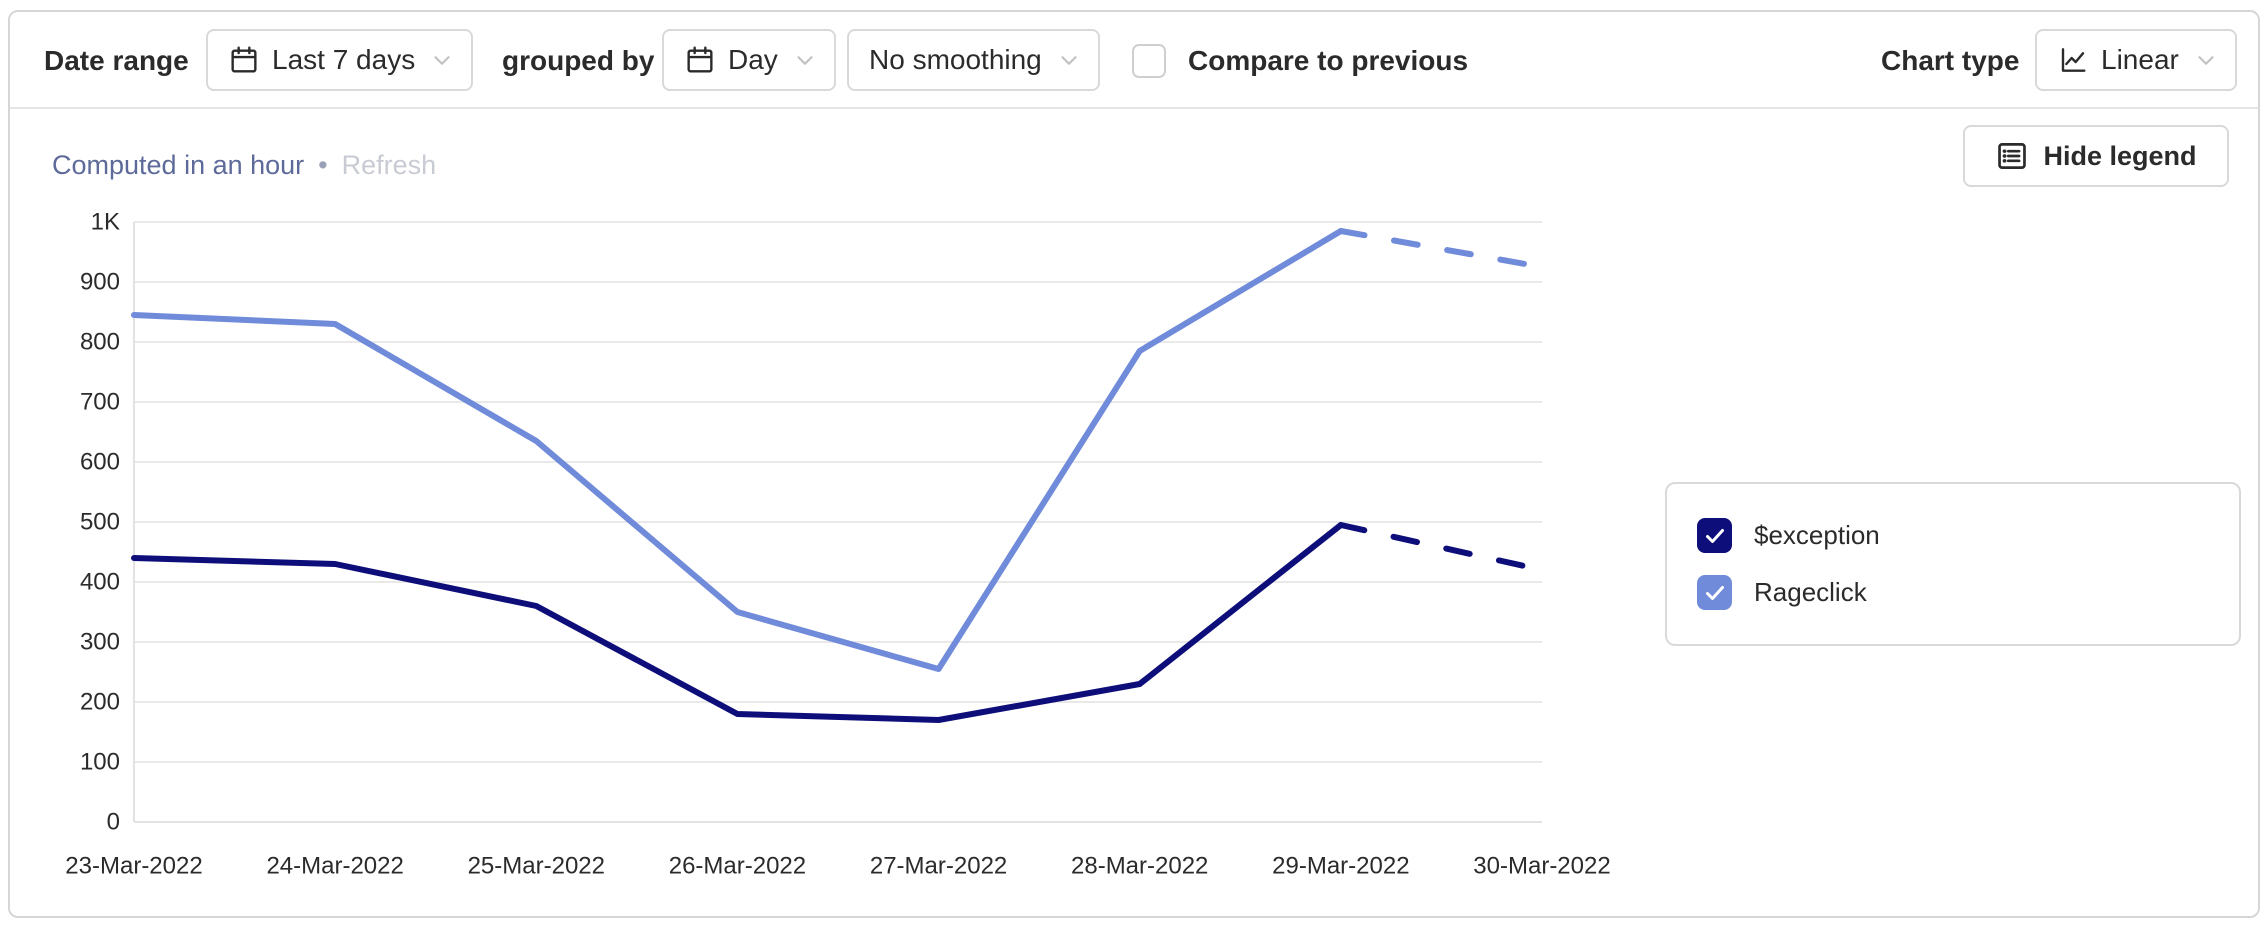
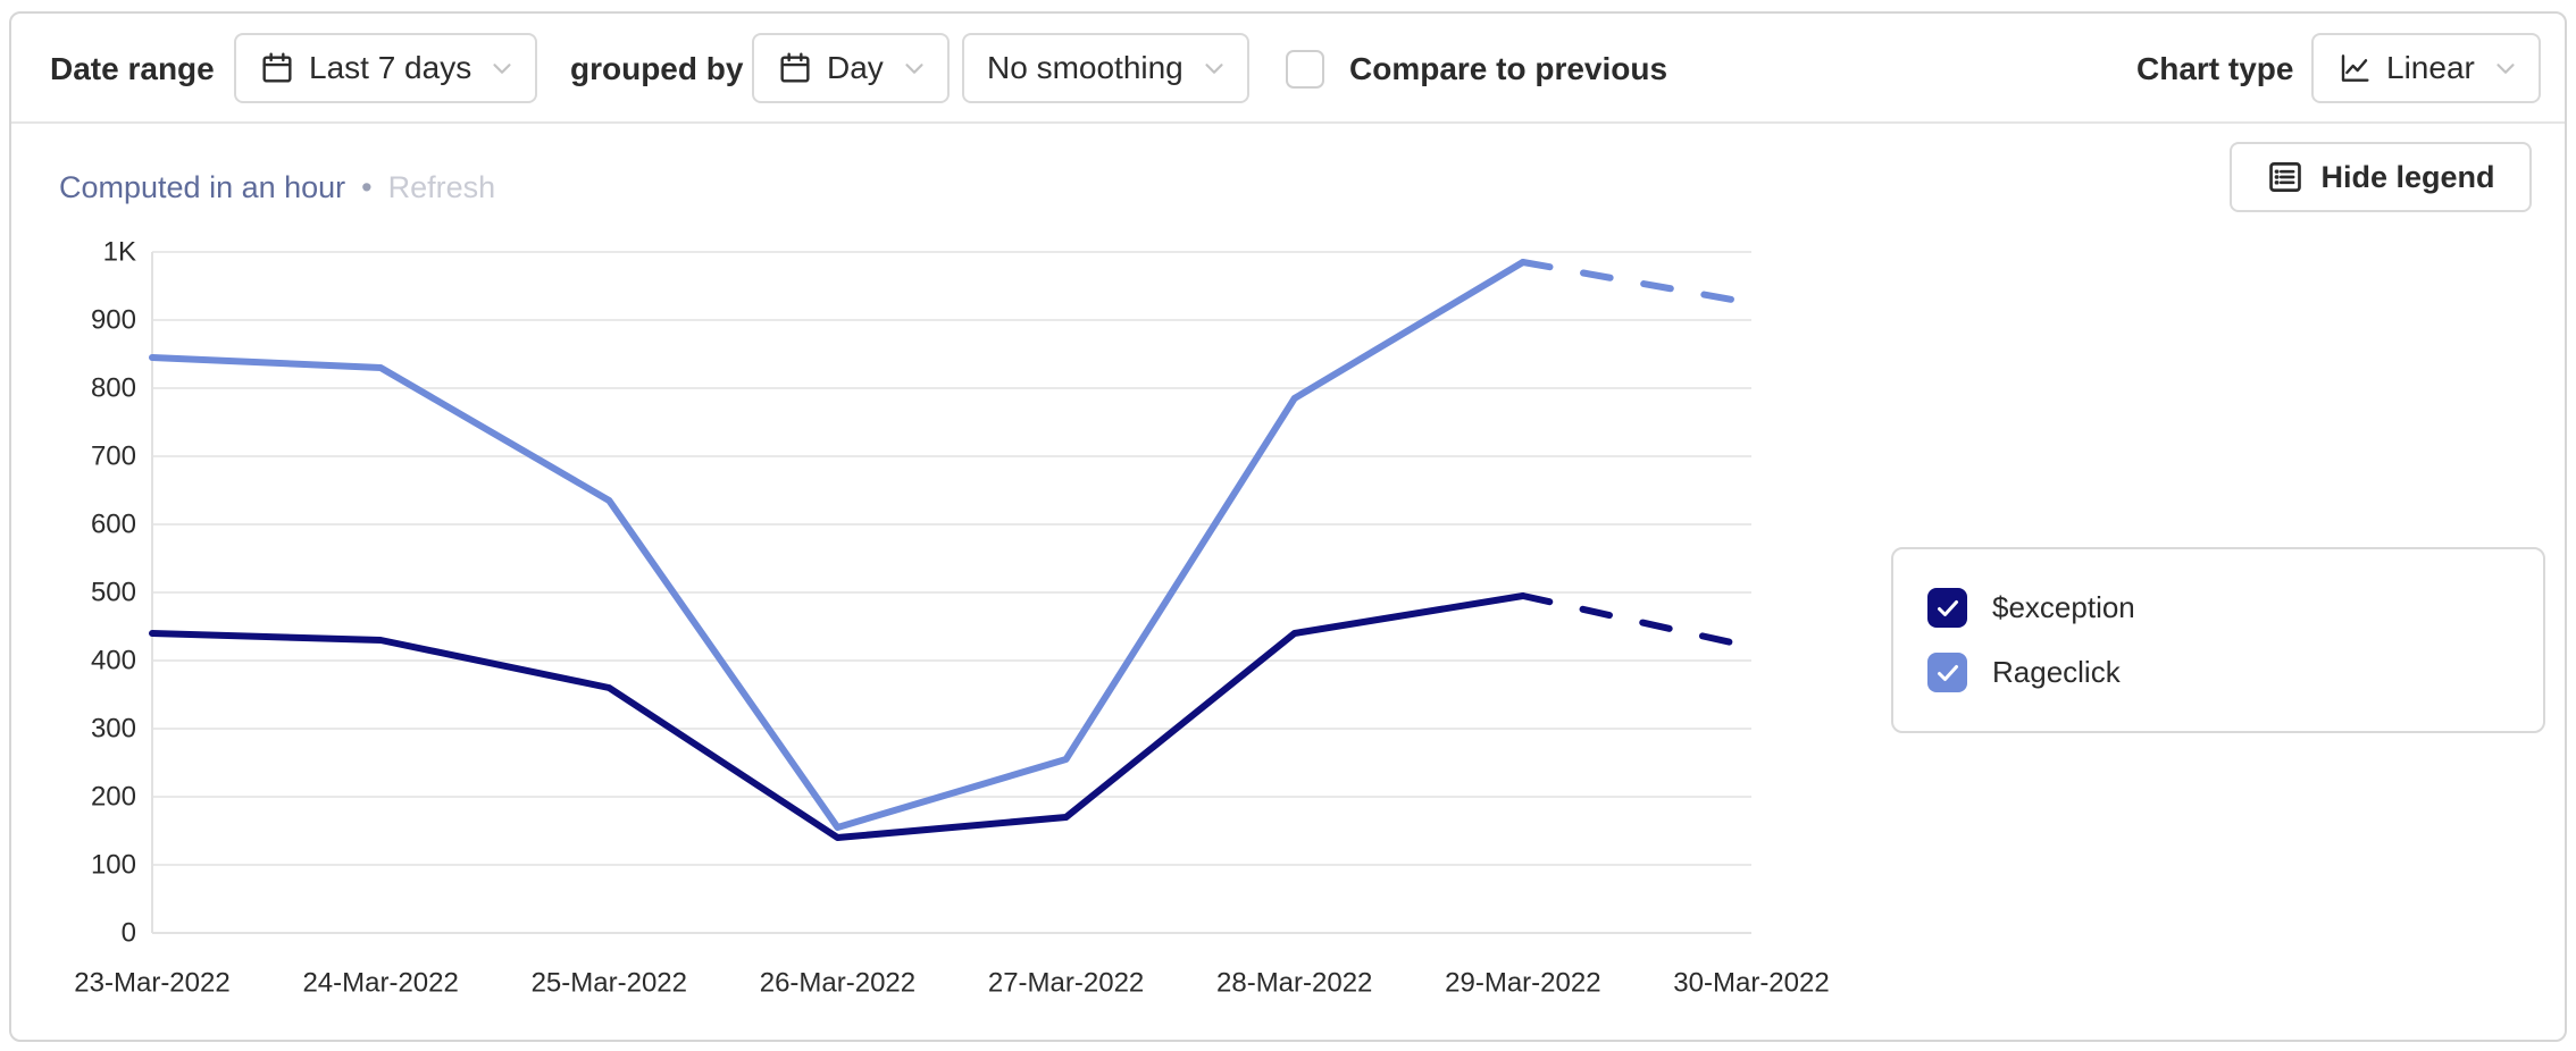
$exception/26-Mar-2022: 180 -> 140
Rageclick/26-Mar-2022: 350 -> 160
$exception/28-Mar-2022: 230 -> 440
